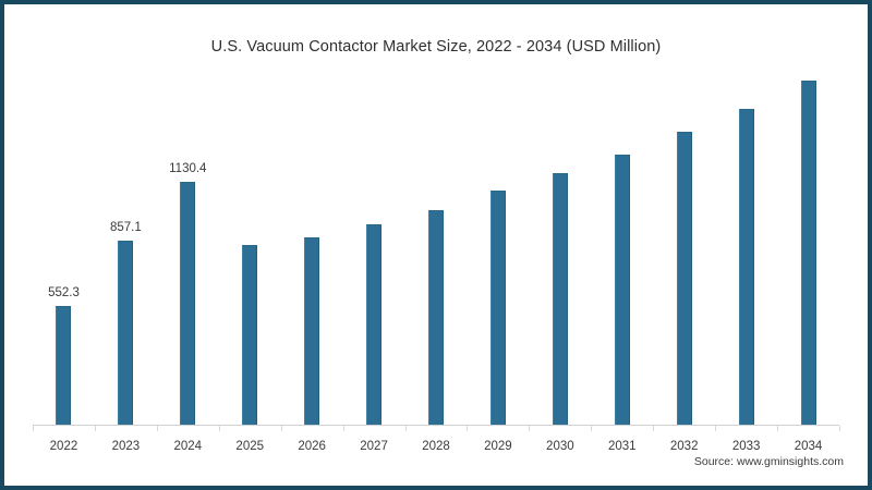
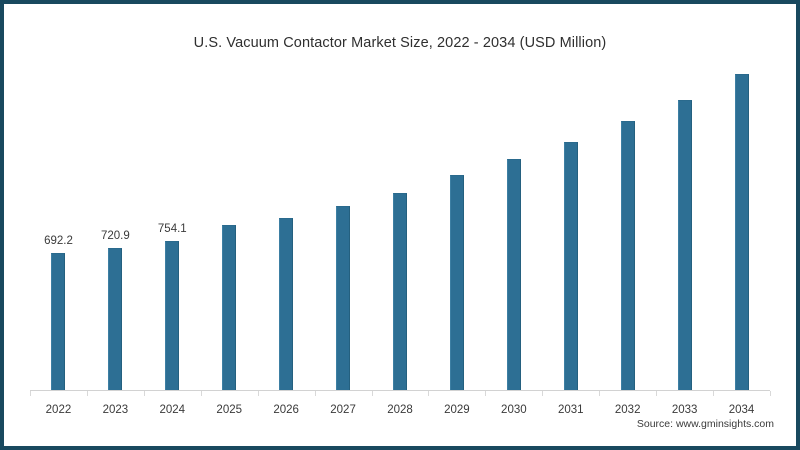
2022: 552.3 -> 692.2
2023: 857.1 -> 720.9
2024: 1130.4 -> 754.1
